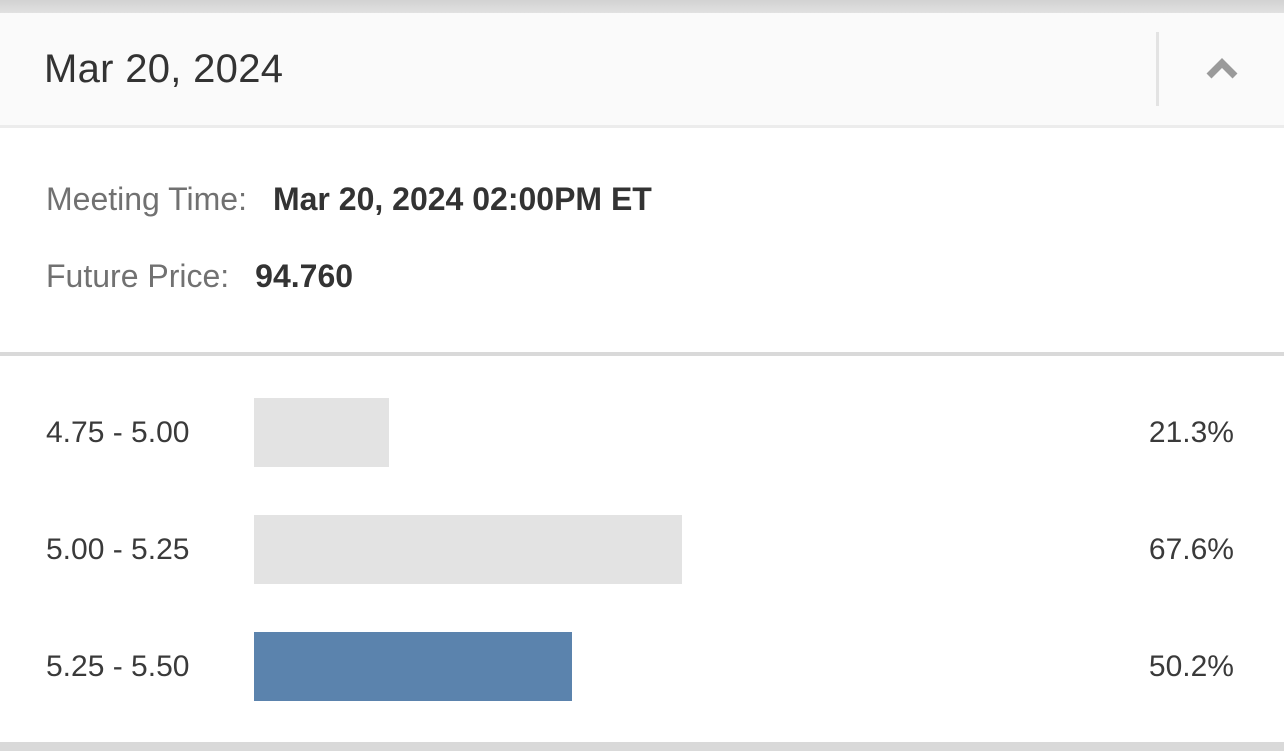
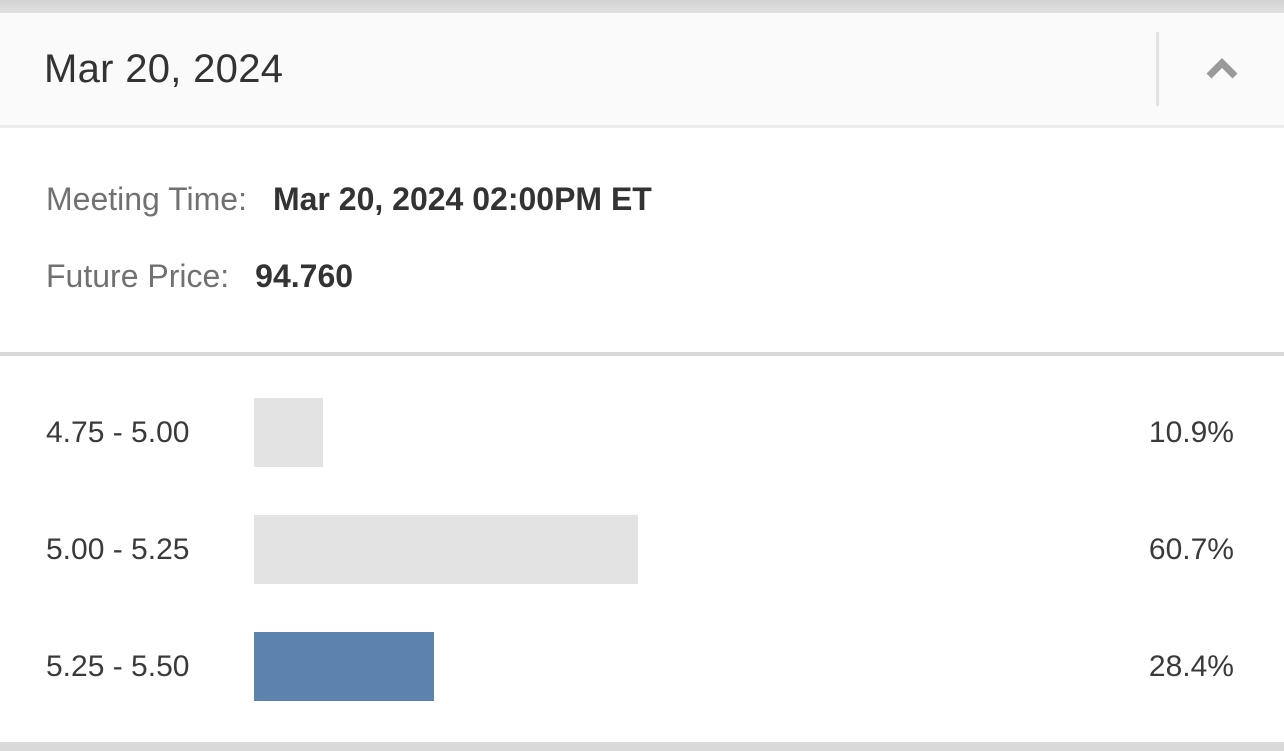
4.75 - 5.00: 21.3% -> 10.9%
5.00 - 5.25: 67.6% -> 60.7%
5.25 - 5.50: 50.2% -> 28.4%
